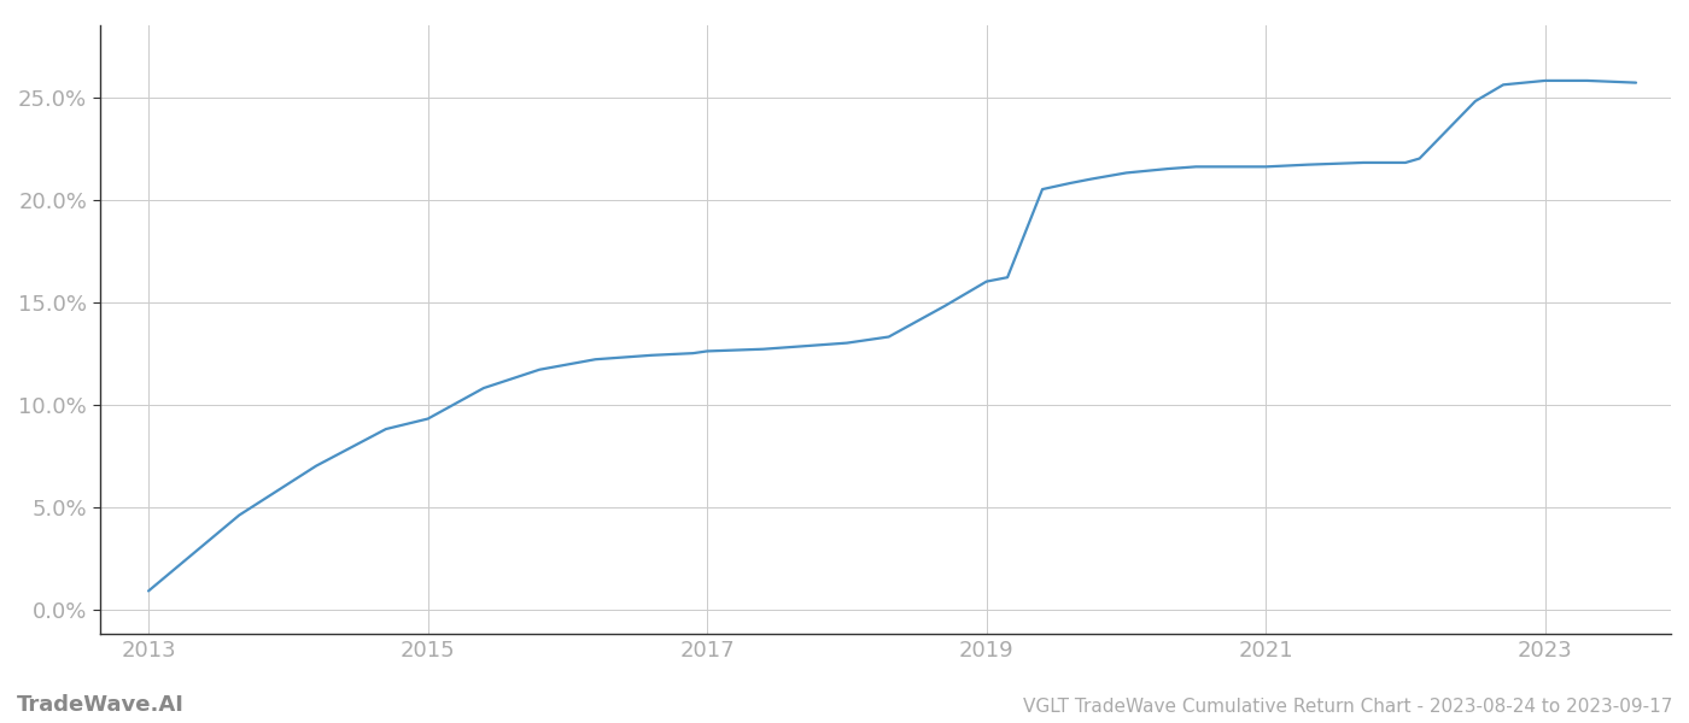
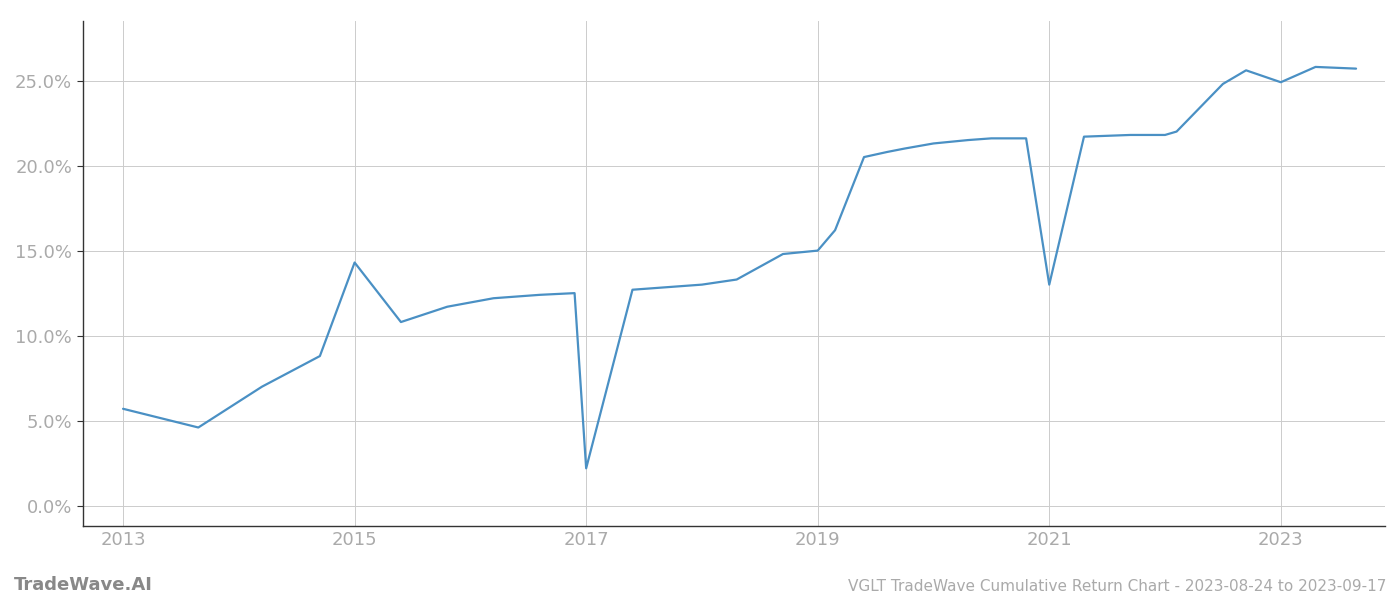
2013: 0.9% -> 5.7%
2015: 9.3% -> 14.3%
2017: 12.6% -> 2.2%
2019: 16.0% -> 15.0%
2021: 21.6% -> 13.0%
2023: 25.8% -> 24.9%
